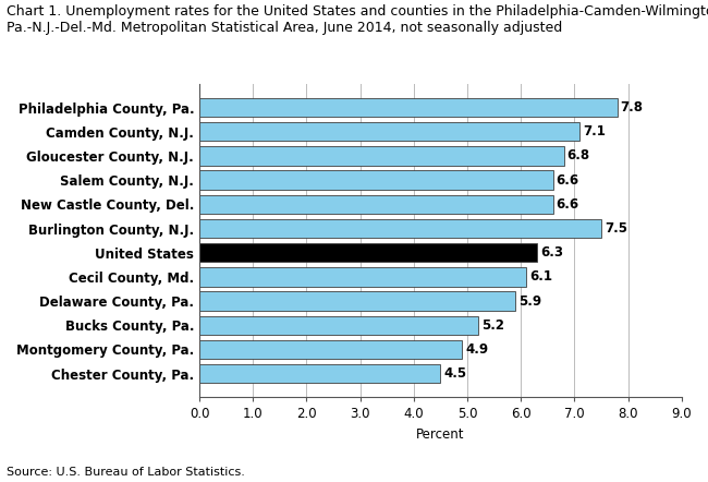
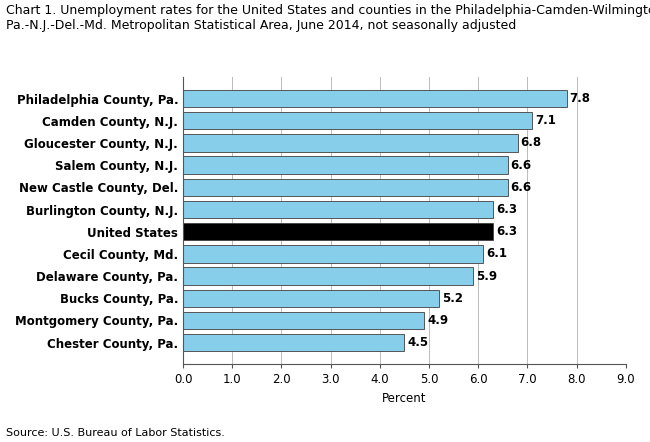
Burlington County, N.J.: 7.5 -> 6.3
